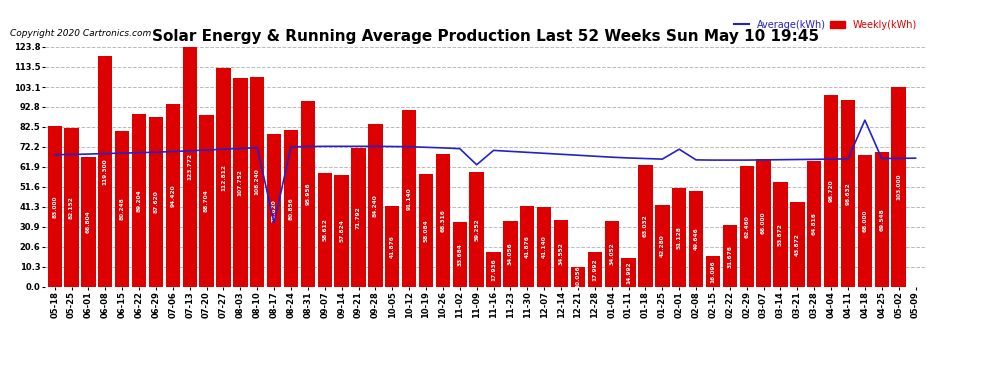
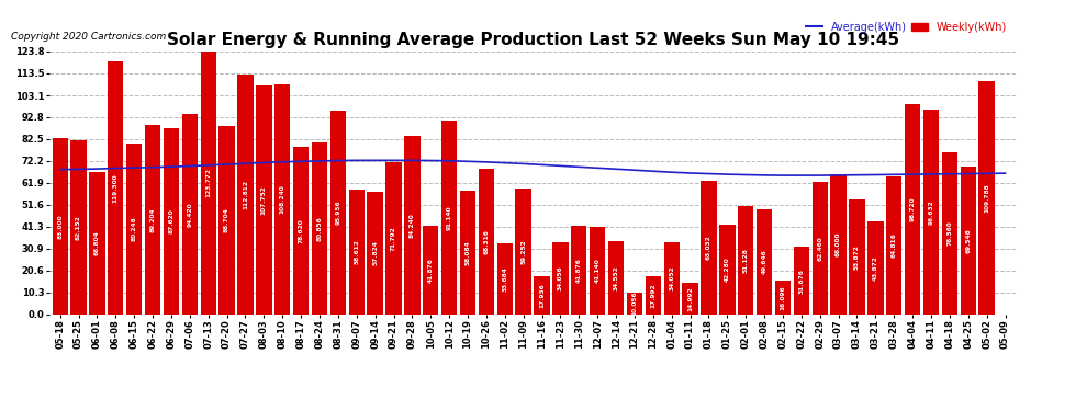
Average(kWh)/08-17: 33 -> 72
Average(kWh)/11-09: 63 -> 71
Average(kWh)/02-01: 71 -> 66
Weekly(kWh)/04-18: 68 -> 76
Average(kWh)/04-18: 86 -> 66
Weekly(kWh)/05-02: 103 -> 110
